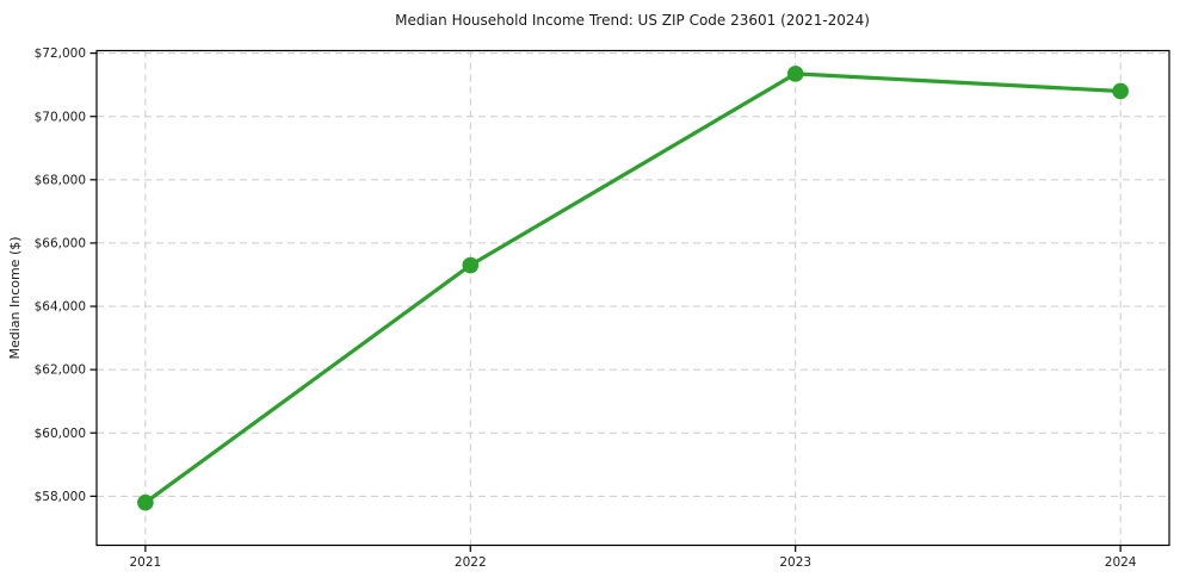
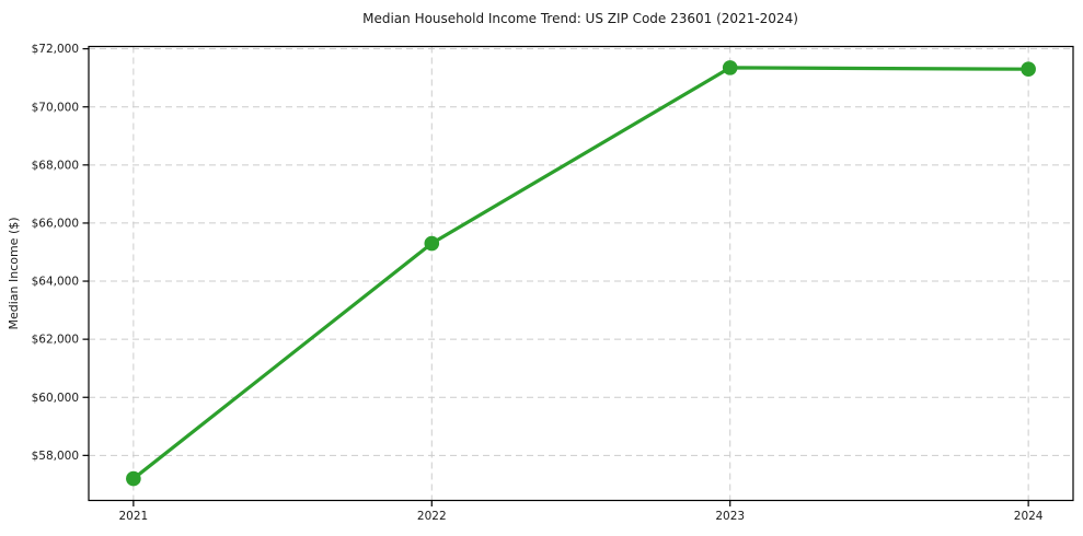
2021: $57800 -> $57200
2024: $70800 -> $71300
